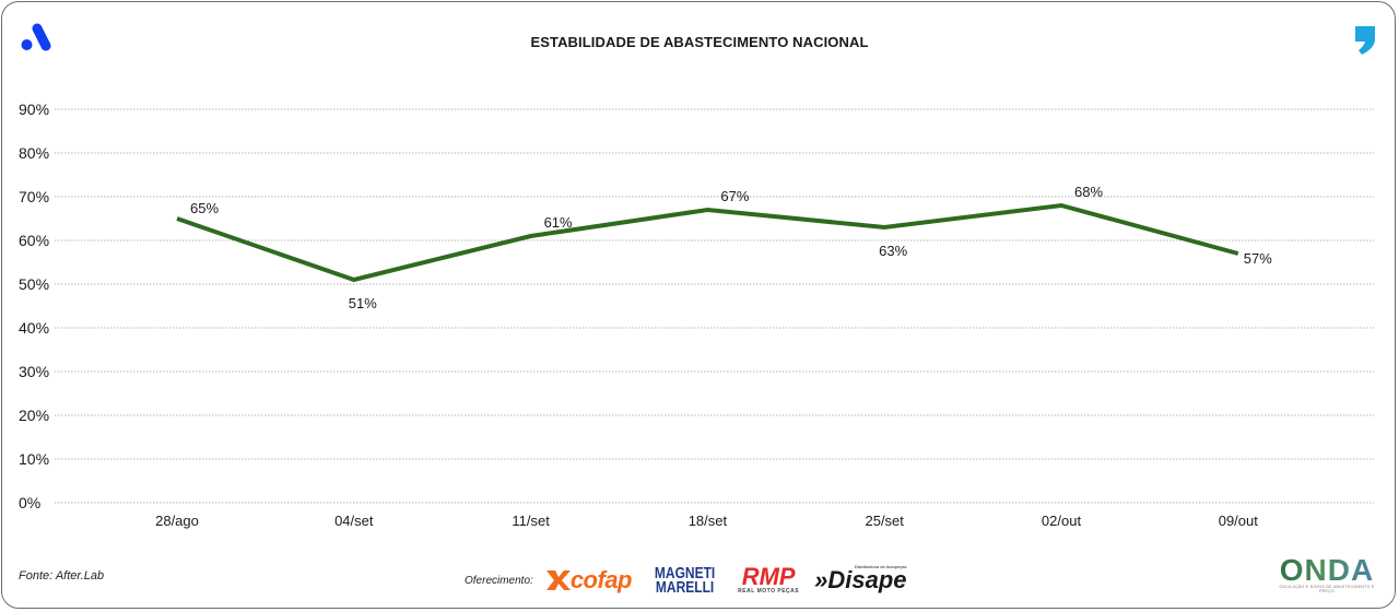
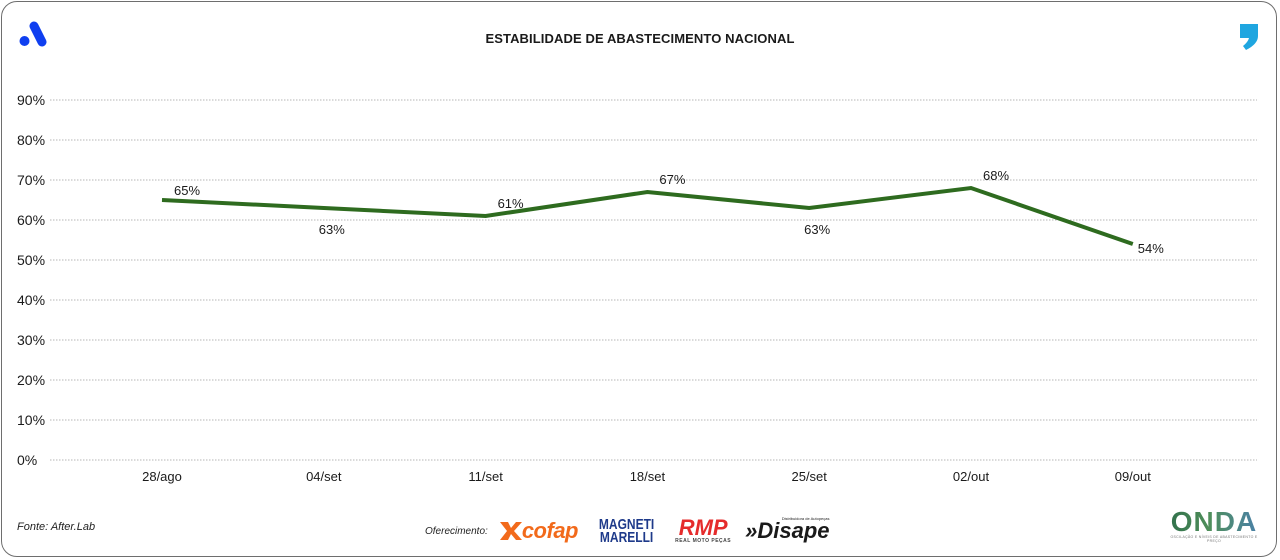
04/set: 51% -> 63%
09/out: 57% -> 54%
